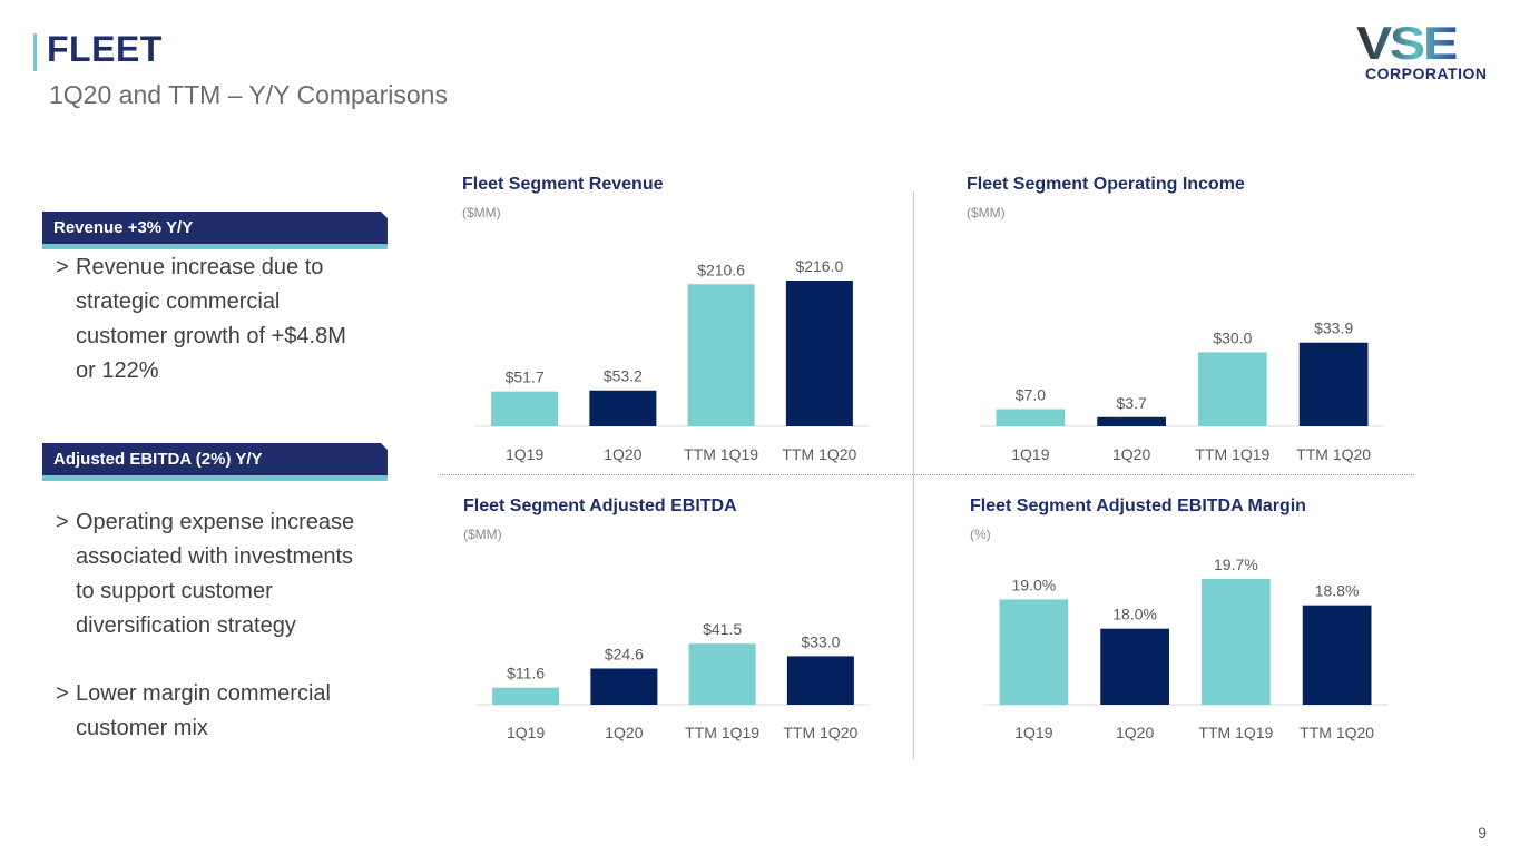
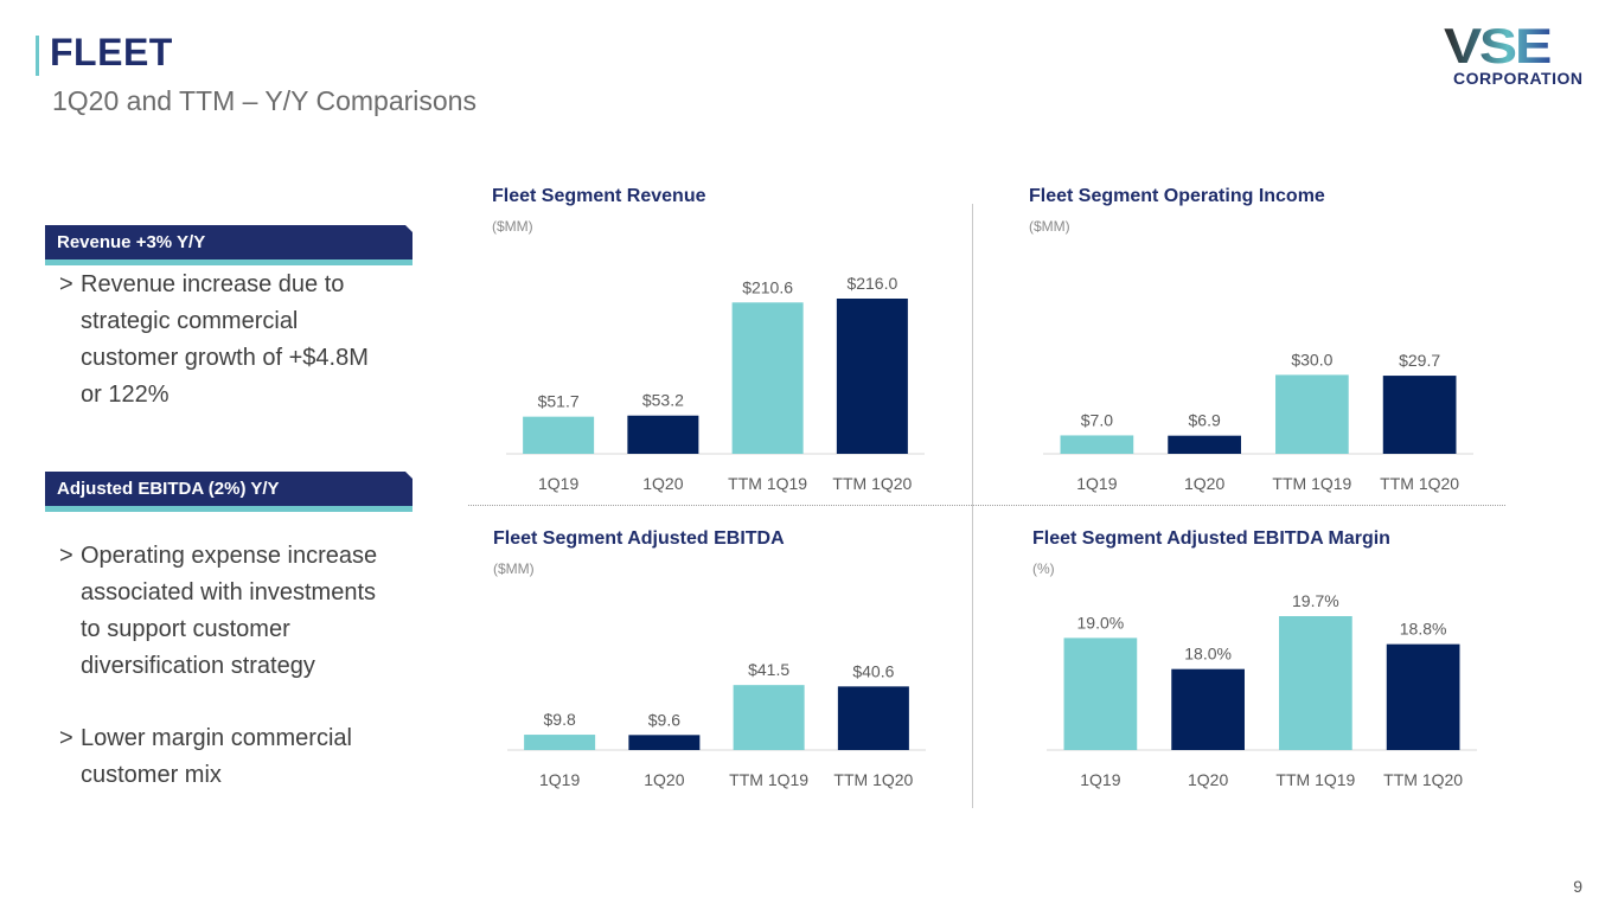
Fleet Segment Operating Income/1Q20: $3.7 -> $6.9
Fleet Segment Operating Income/TTM 1Q20: $33.9 -> $29.7
Fleet Segment Adjusted EBITDA/1Q19: $11.6 -> $9.8
Fleet Segment Adjusted EBITDA/1Q20: $24.6 -> $9.6
Fleet Segment Adjusted EBITDA/TTM 1Q20: $33.0 -> $40.6
